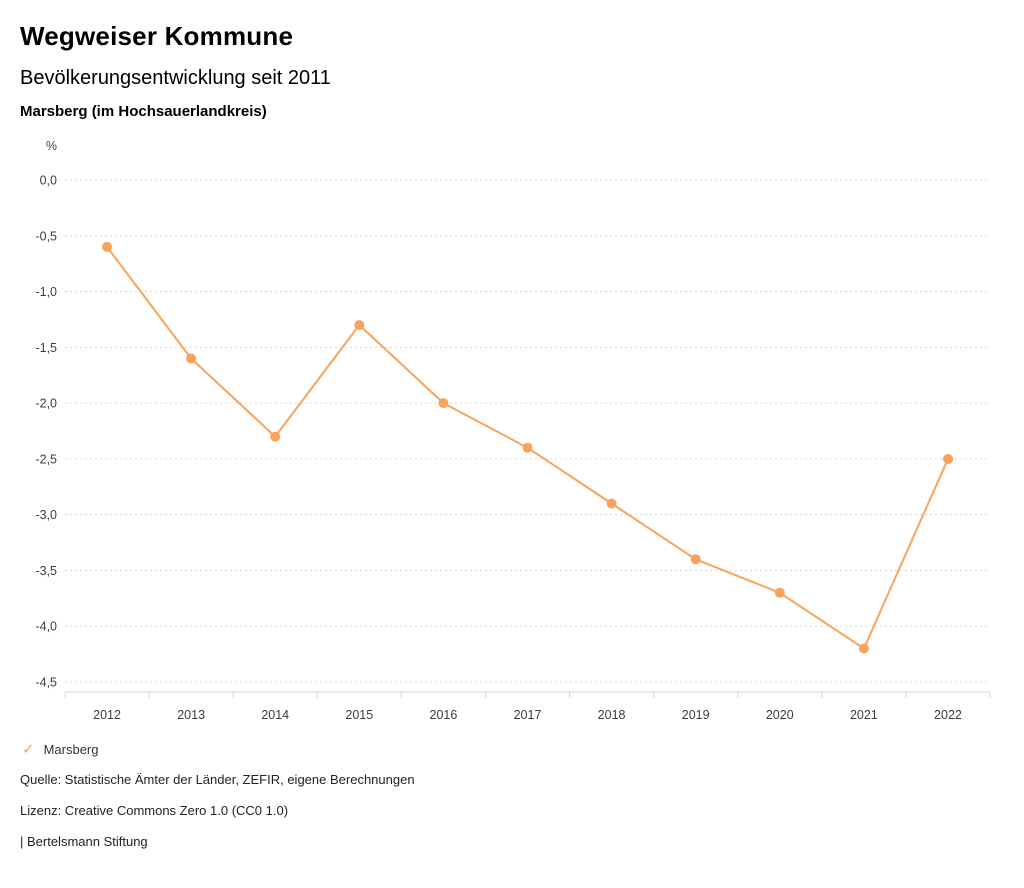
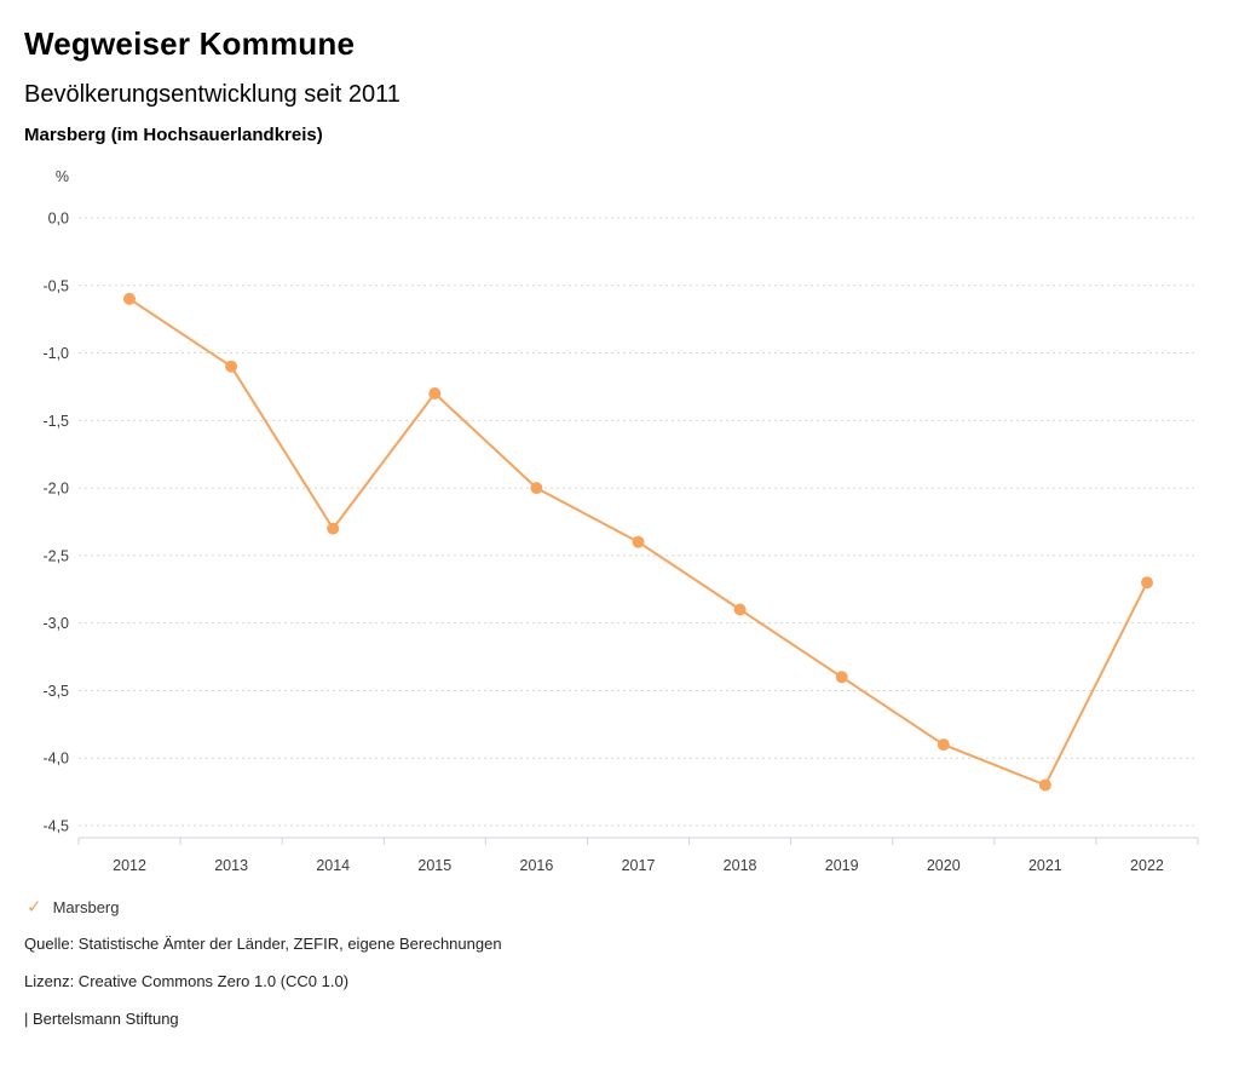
2013: -1,6 -> -1,1
2020: -3,7 -> -3,9
2022: -2,5 -> -2,7
